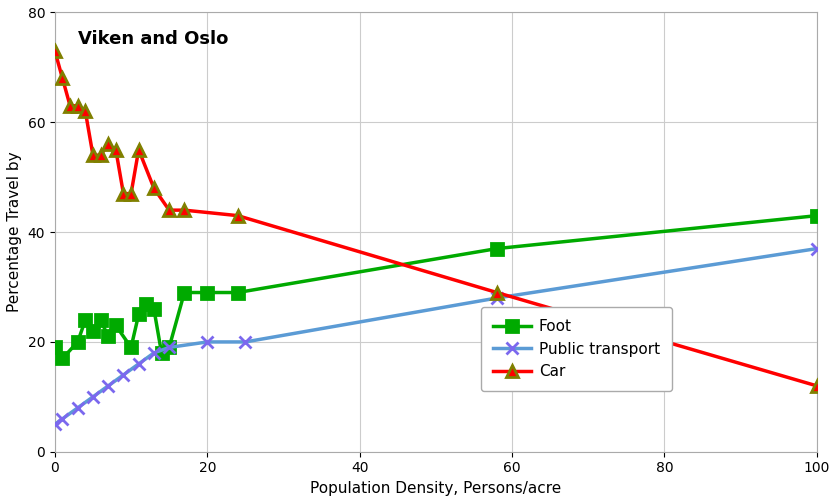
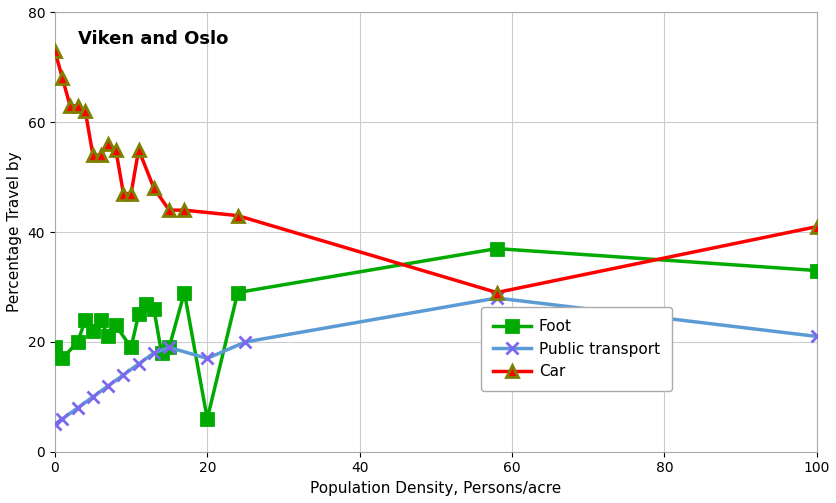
Foot/20: 29 -> 6
Public transport/20: 20 -> 17
Foot/100: 43 -> 33
Public transport/100: 37 -> 21
Car/100: 12 -> 41
